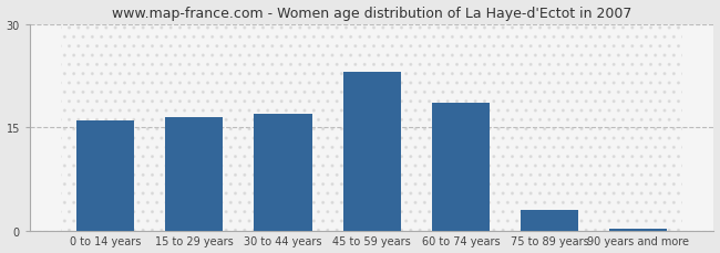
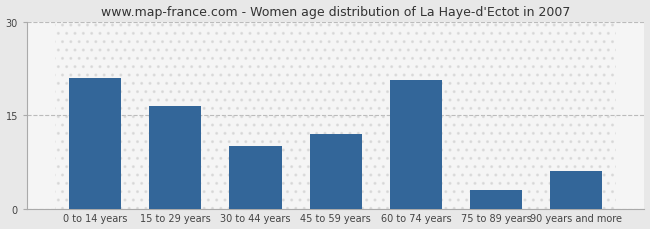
0 to 14 years: 16.0 -> 21.0
30 to 44 years: 17.0 -> 10.0
45 to 59 years: 23.0 -> 12.0
60 to 74 years: 18.5 -> 20.6
90 years and more: 0.3 -> 6.0
